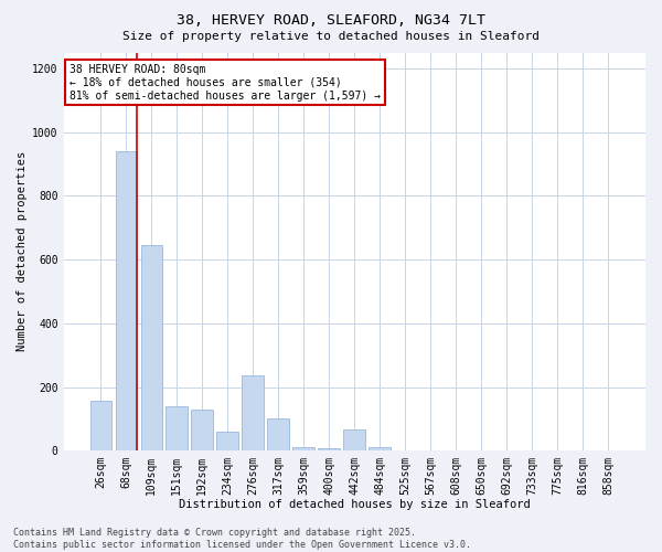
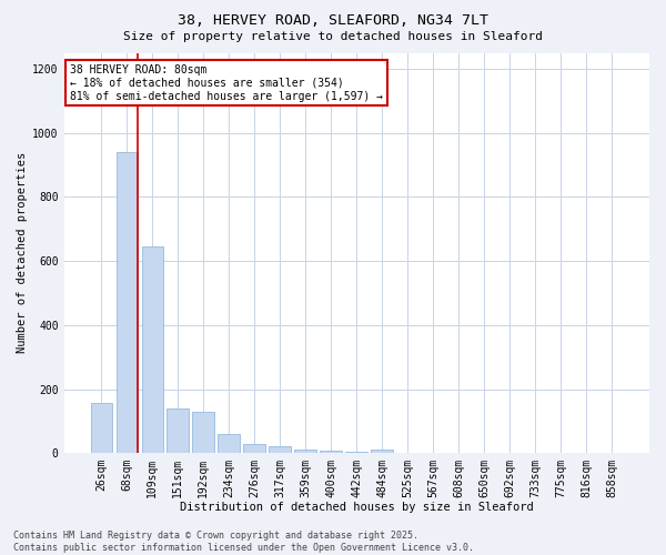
276sqm: 235 -> 30
317sqm: 100 -> 20
442sqm: 65 -> 5
